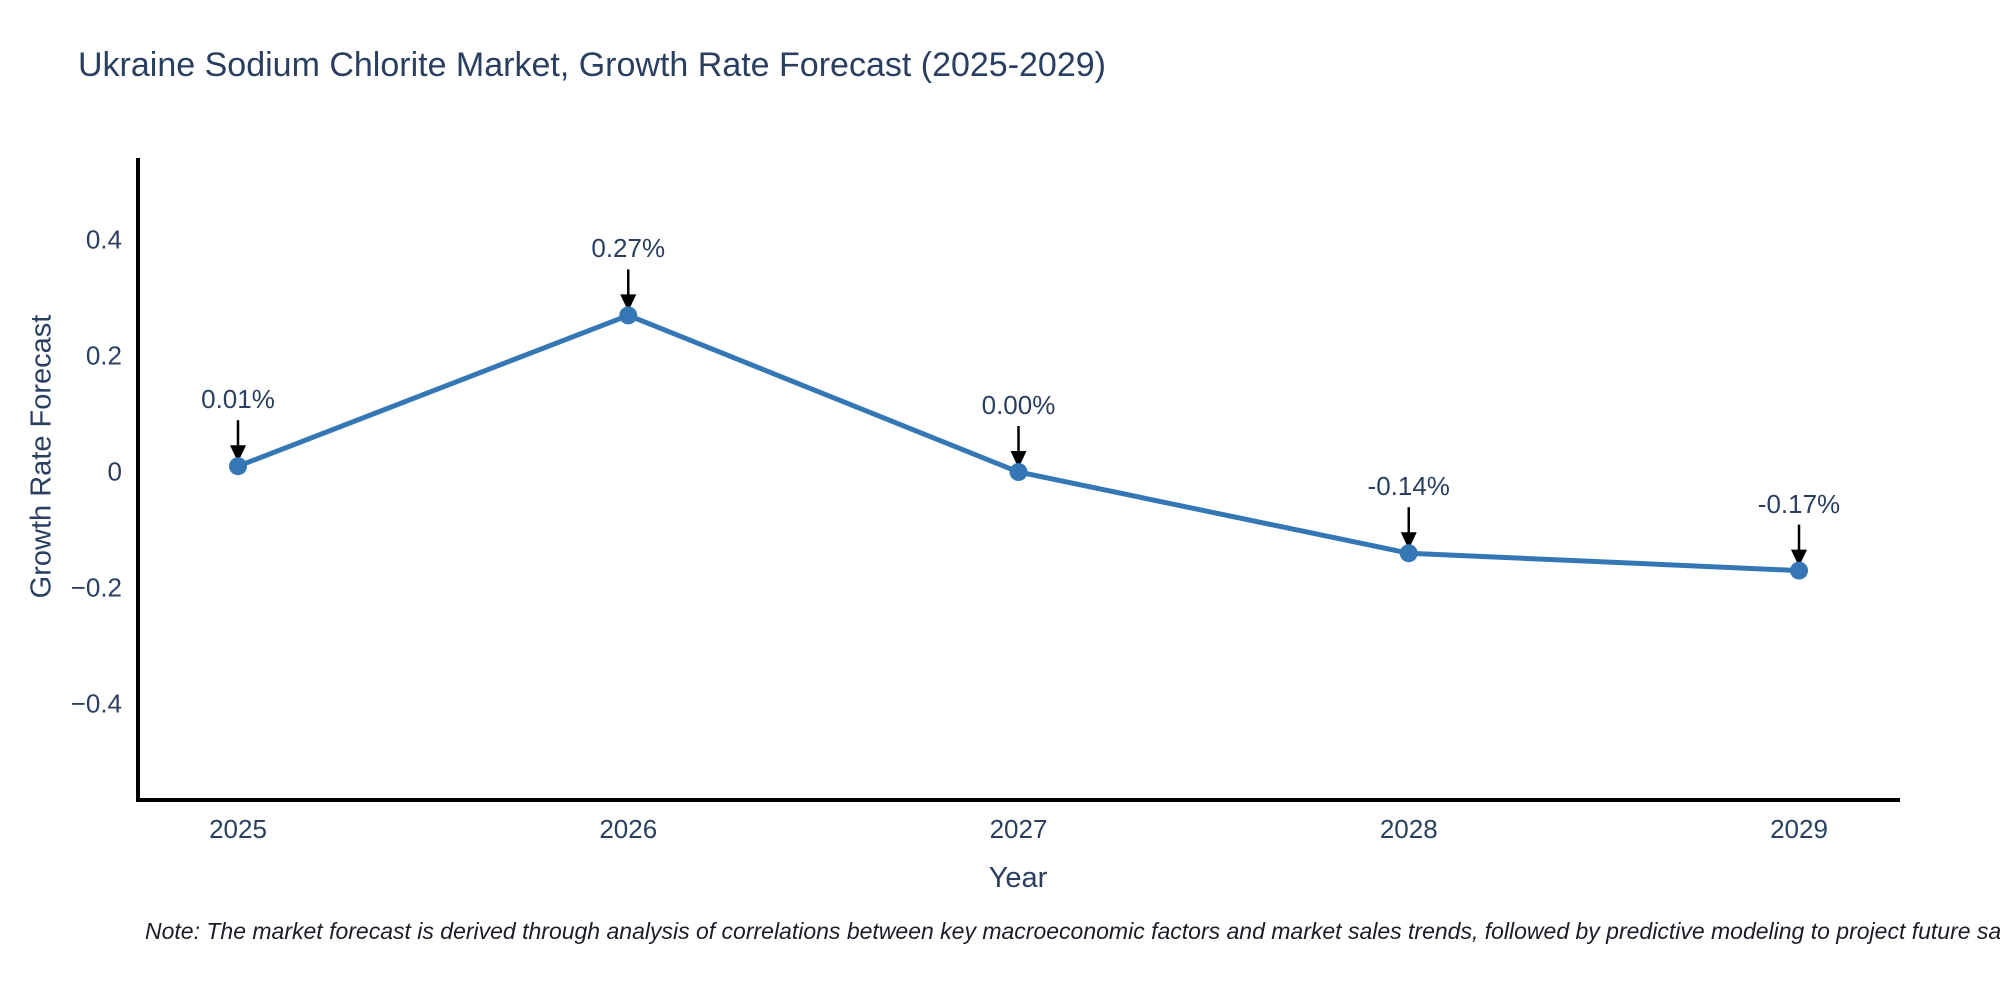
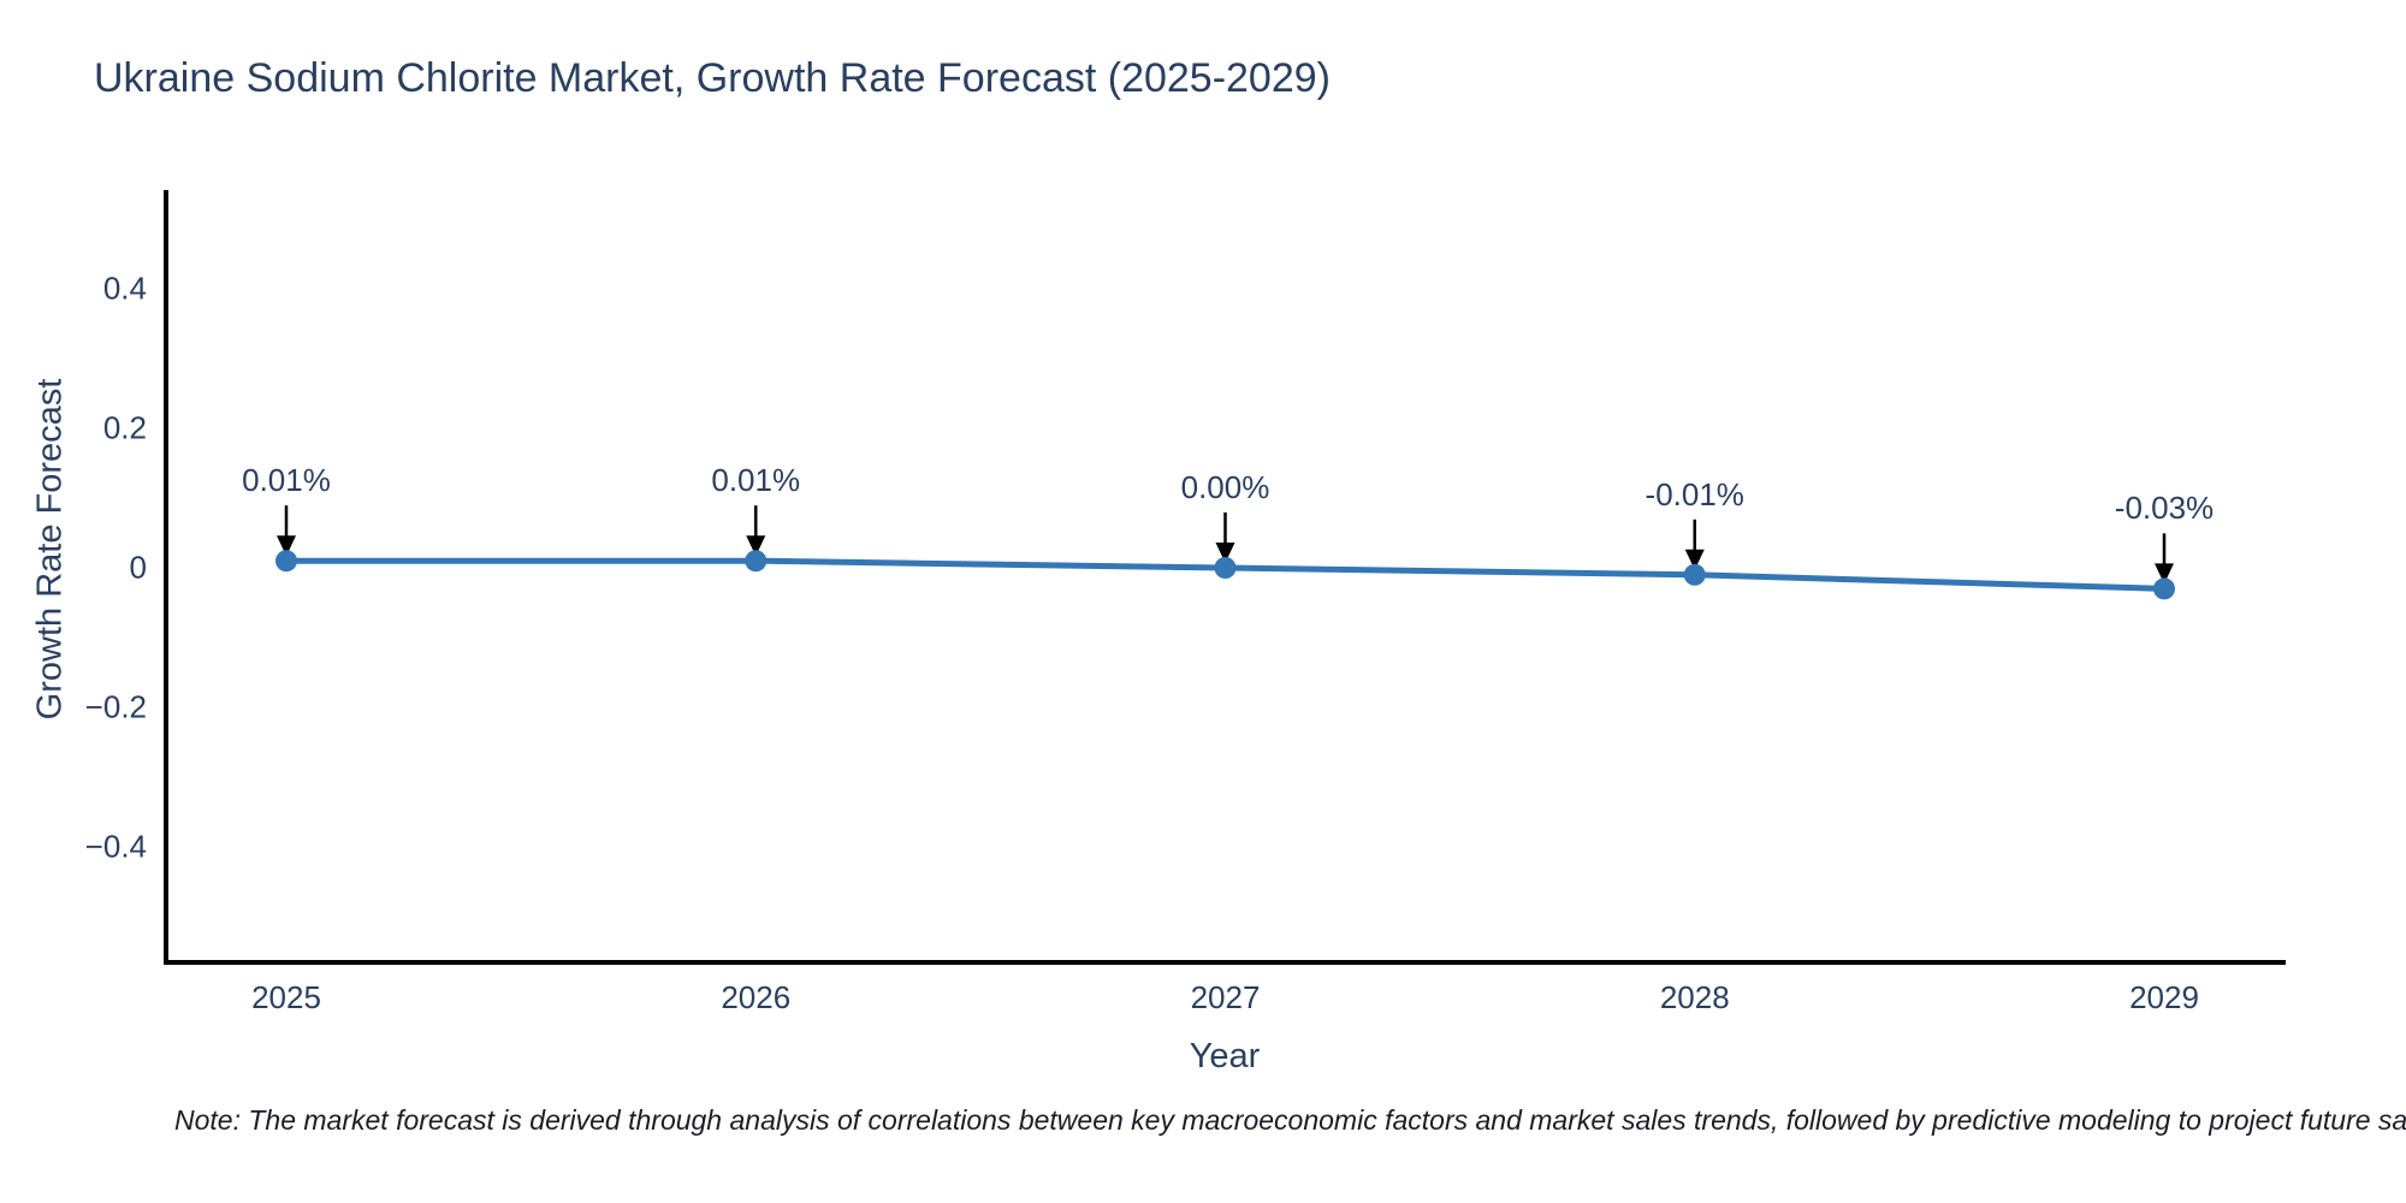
2026: 0.27% -> 0.01%
2028: -0.14% -> -0.01%
2029: -0.17% -> -0.03%
